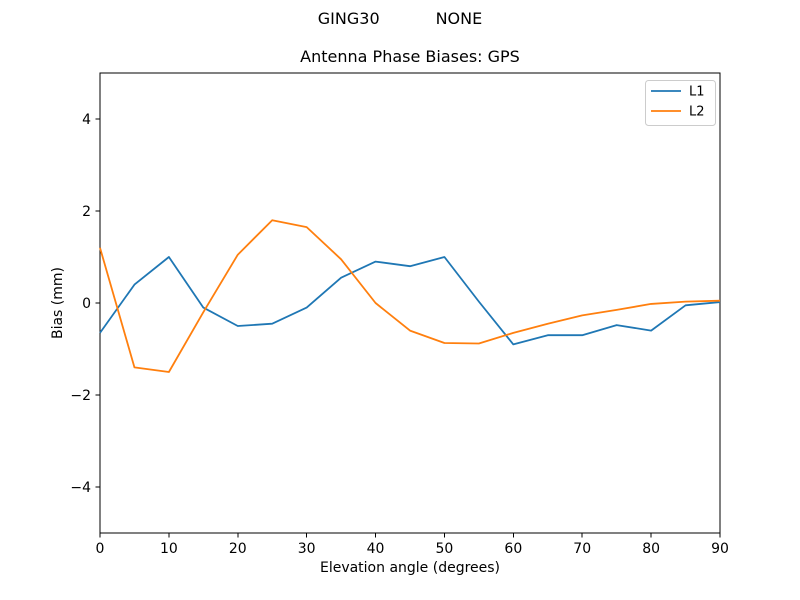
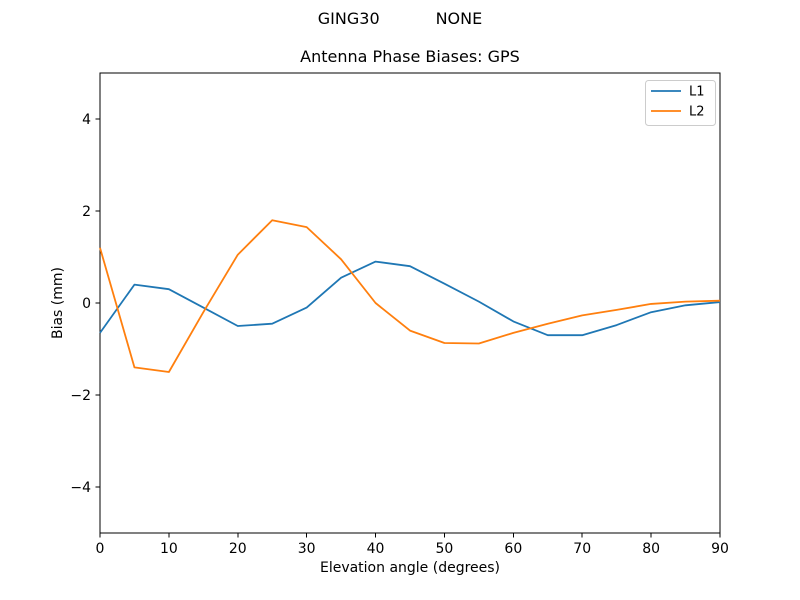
L1/10: 1.0 -> 0.3
L1/50: 1.0 -> 0.4
L1/60: -0.9 -> -0.4
L1/80: -0.6 -> -0.2
